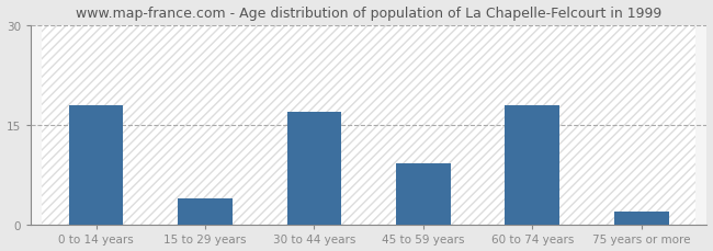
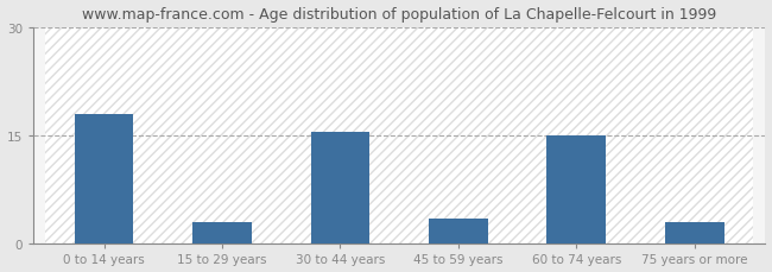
15 to 29 years: 4.0 -> 3.0
30 to 44 years: 17.0 -> 15.5
45 to 59 years: 9.2 -> 3.5
60 to 74 years: 18.0 -> 15.0
75 years or more: 2.0 -> 3.0
